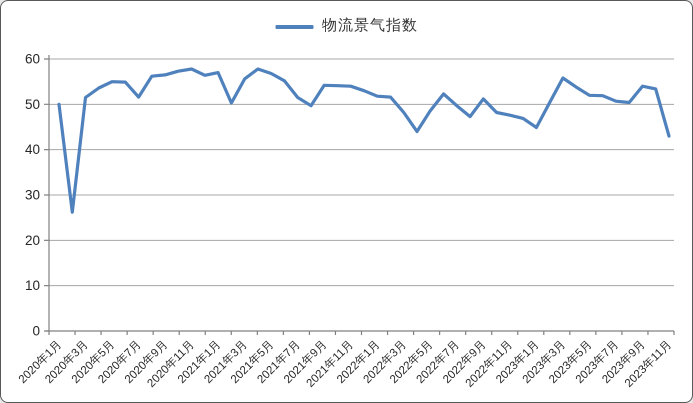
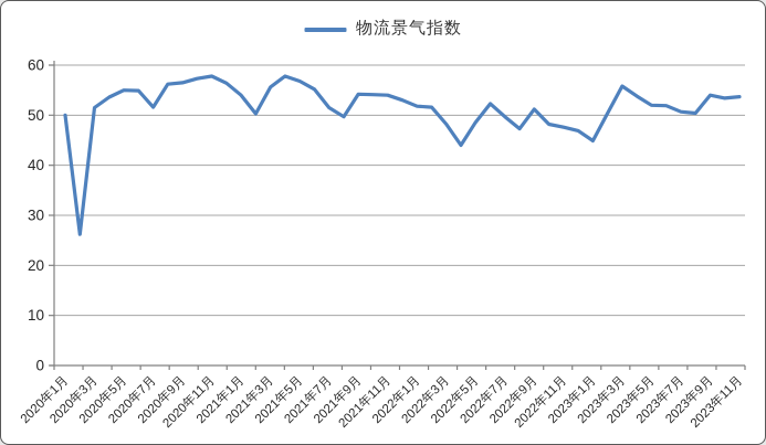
2021年1月: 57 -> 54
2023年11月: 43 -> 54
